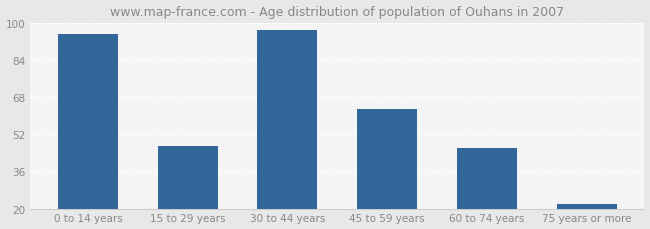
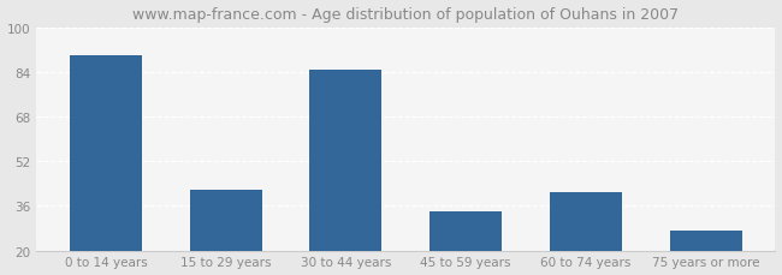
0 to 14 years: 95 -> 90
15 to 29 years: 47 -> 42
30 to 44 years: 97 -> 85
45 to 59 years: 63 -> 34
60 to 74 years: 46 -> 41
75 years or more: 22 -> 27
